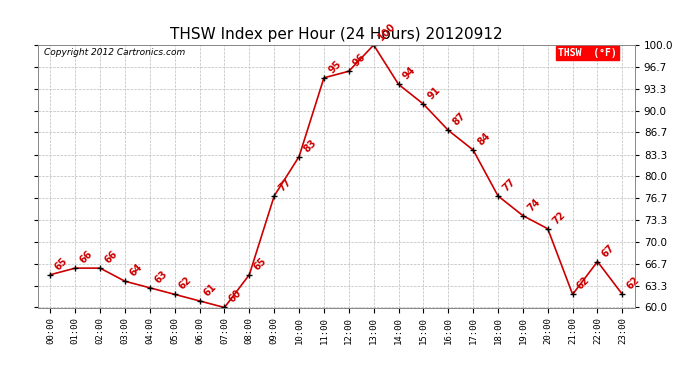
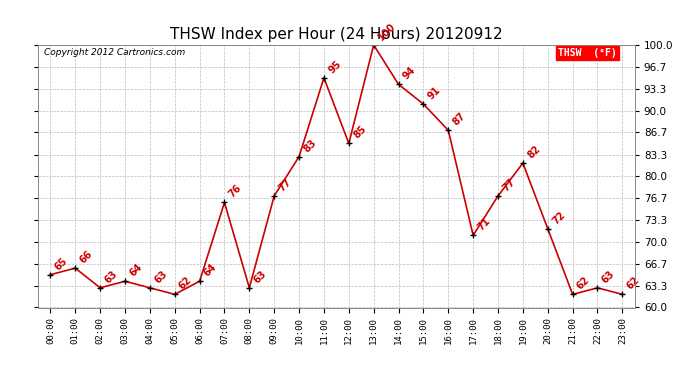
02:00: 66 -> 63
06:00: 61 -> 64
07:00: 60 -> 76
08:00: 65 -> 63
12:00: 96 -> 85
17:00: 84 -> 71
19:00: 74 -> 82
22:00: 67 -> 63
